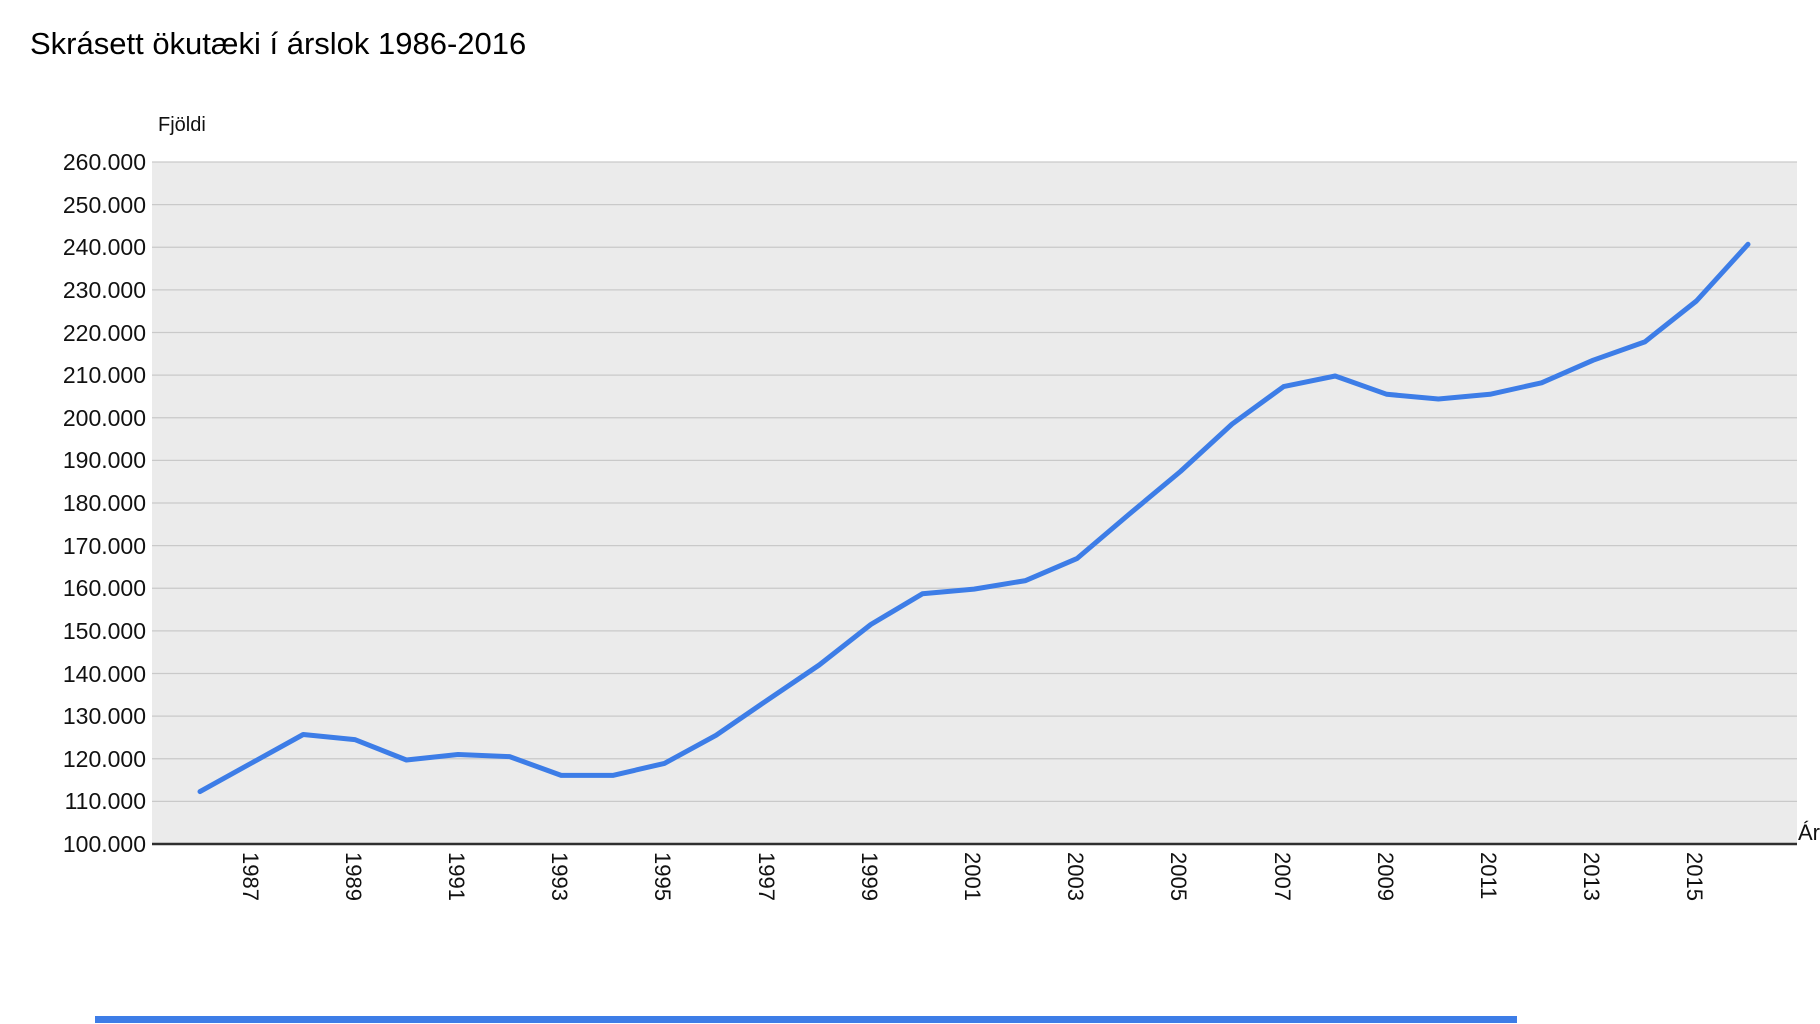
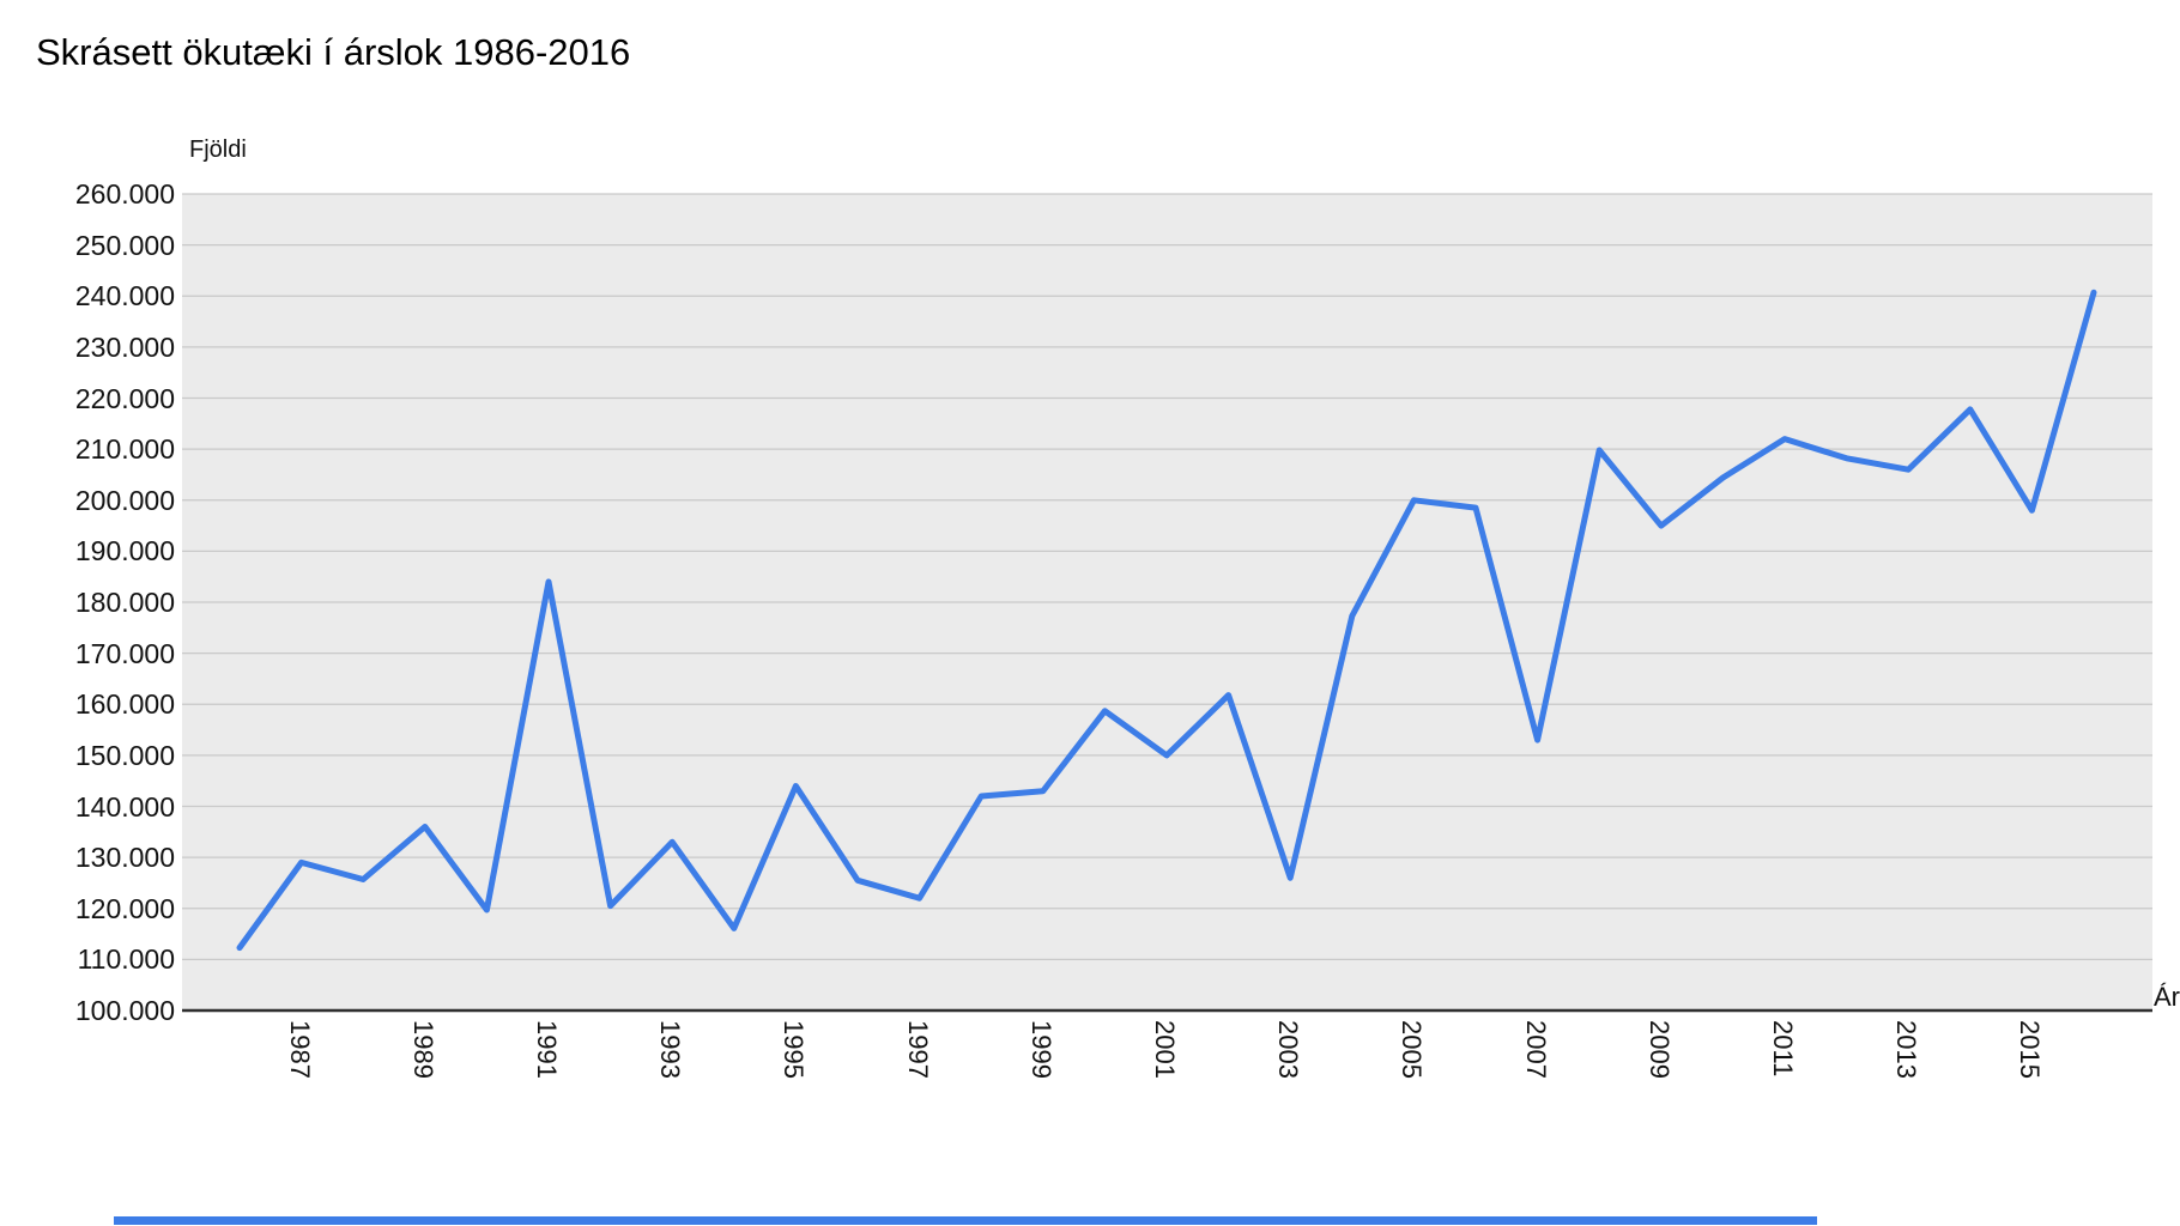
1987: 119000 -> 129000
1989: 124000 -> 136000
1991: 121000 -> 184000
1993: 116000 -> 133000
1995: 119000 -> 144000
1997: 134000 -> 122000
1999: 152000 -> 143000
2001: 160000 -> 150000
2003: 167000 -> 126000
2005: 187000 -> 200000
2007: 207000 -> 153000
2009: 206000 -> 195000
2011: 206000 -> 212000
2013: 214000 -> 206000
2015: 227000 -> 198000
